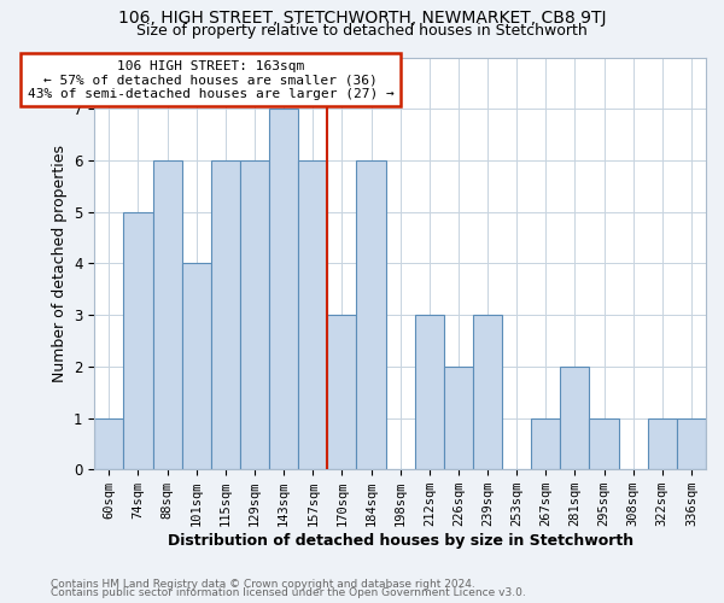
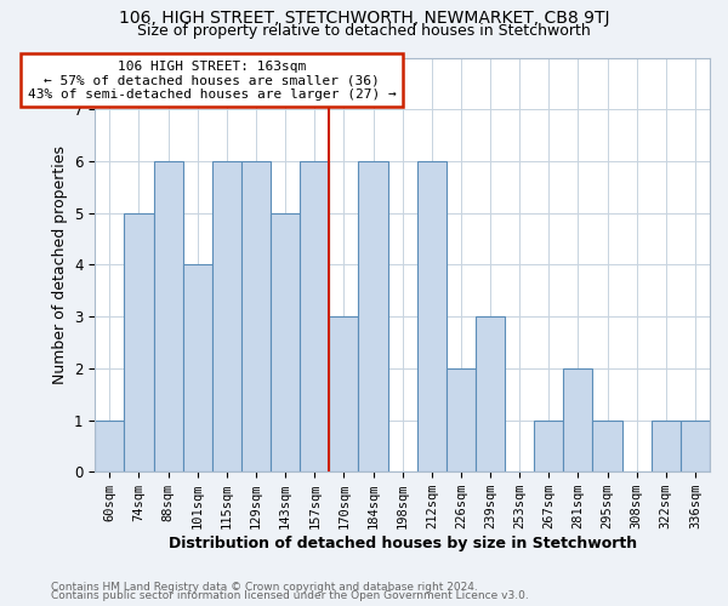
143sqm: 7 -> 5
212sqm: 3 -> 6
